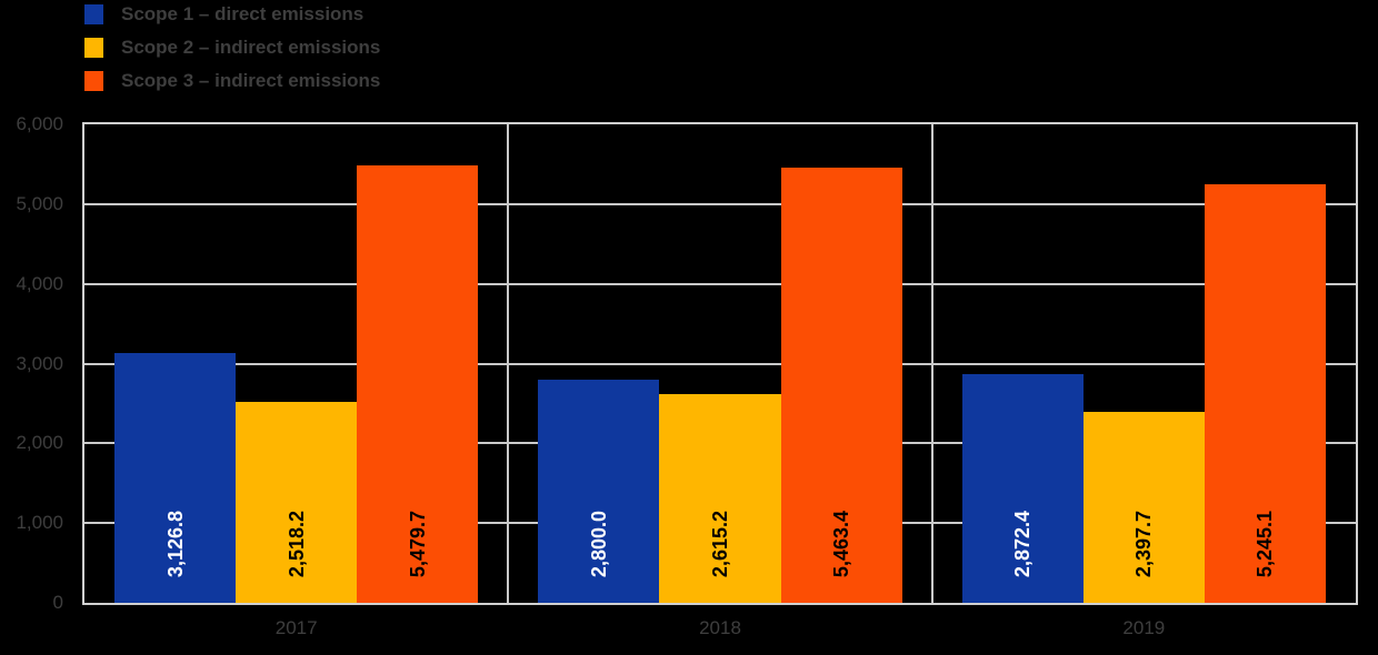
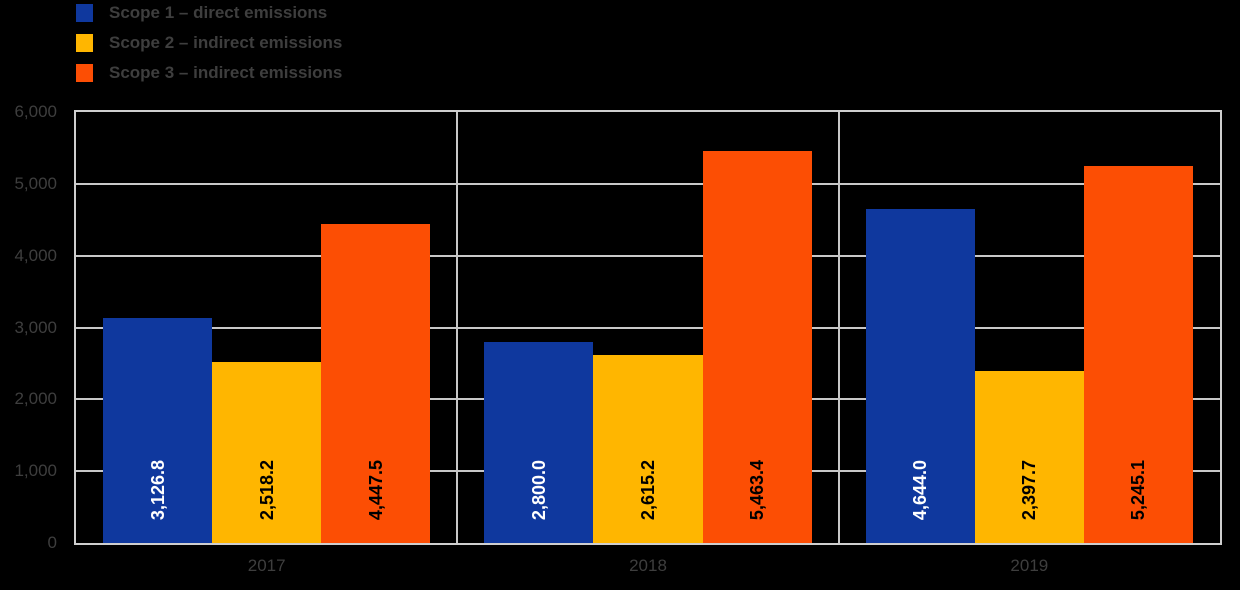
Scope 3 – indirect emissions/2017: 5,479.7 -> 4,447.5
Scope 1 – direct emissions/2019: 2,872.4 -> 4,644.0
